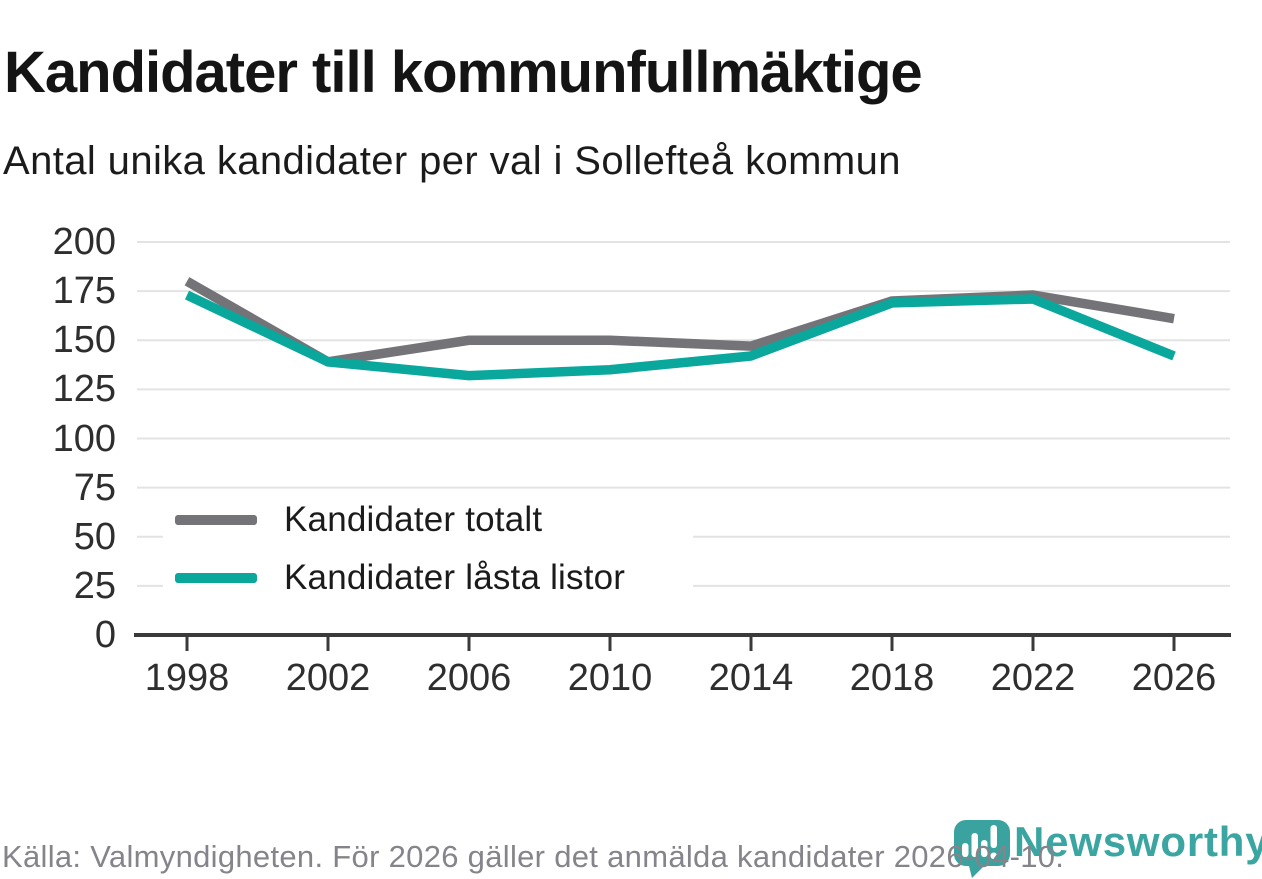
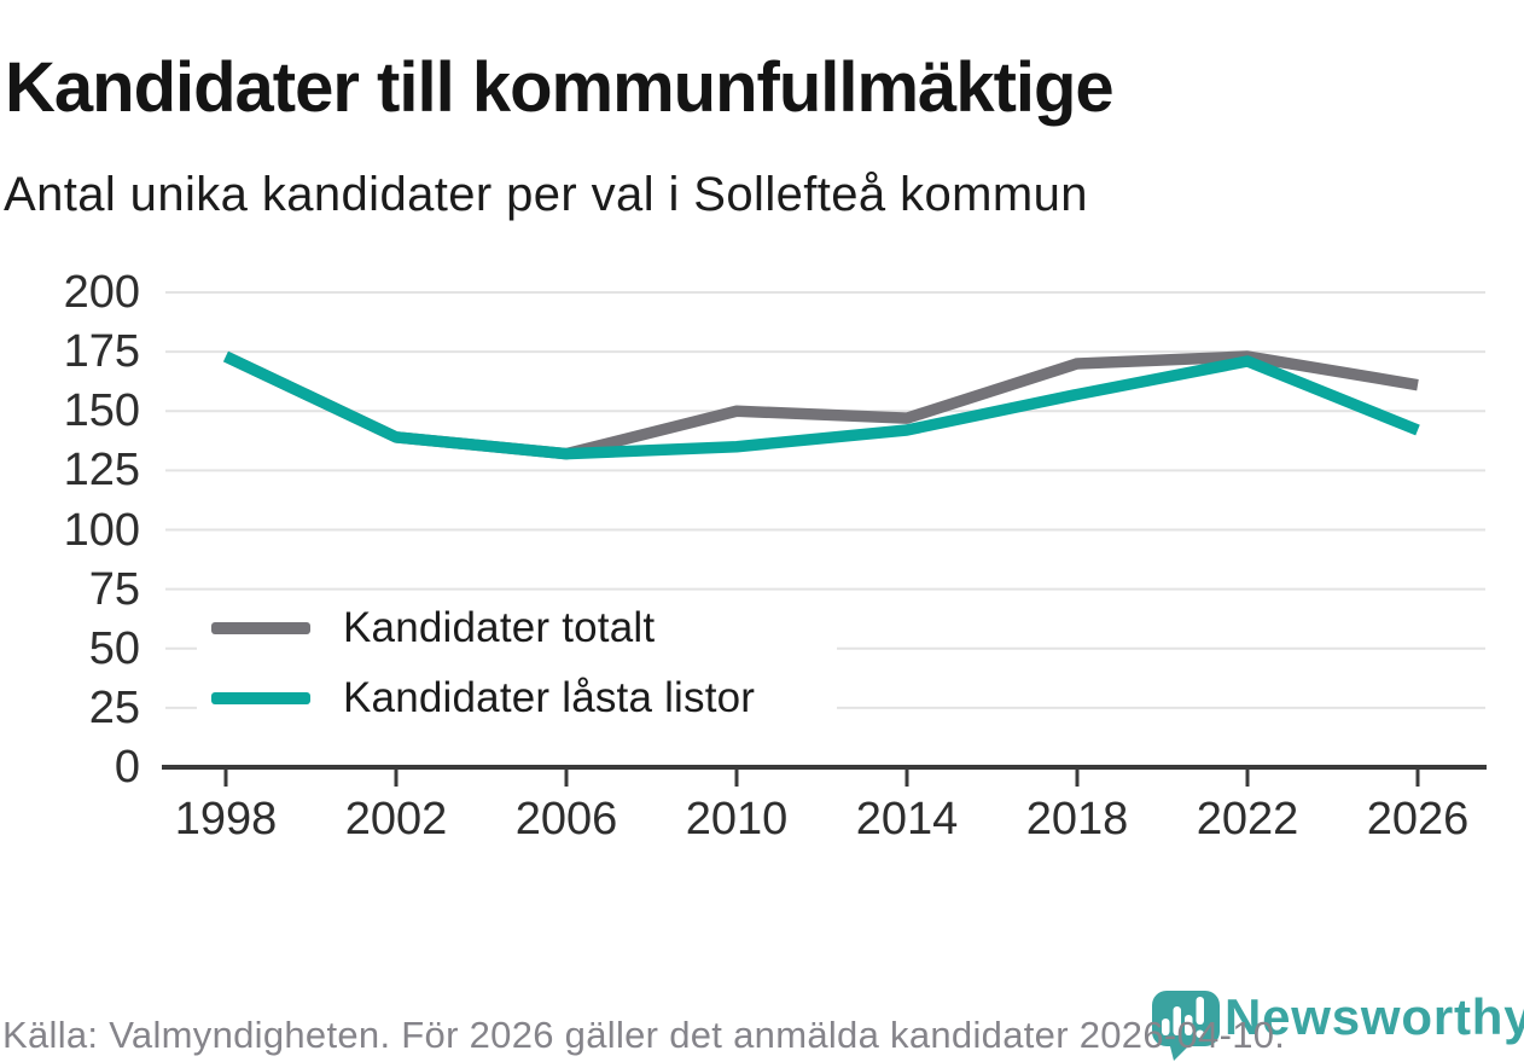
Kandidater totalt/1998: 180 -> 173
Kandidater totalt/2006: 150 -> 132
Kandidater låsta listor/2018: 169 -> 157
